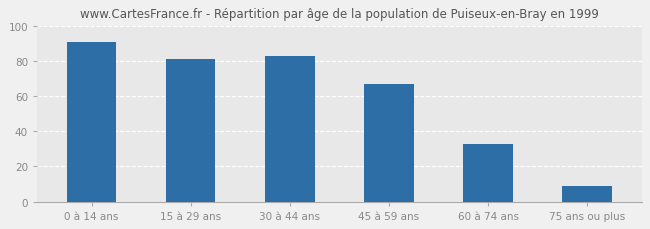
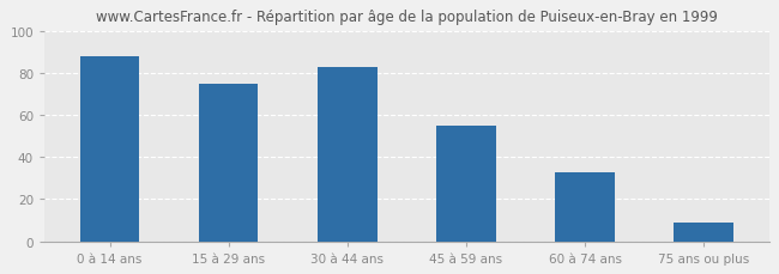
0 à 14 ans: 91 -> 88
15 à 29 ans: 81 -> 75
45 à 59 ans: 67 -> 55
